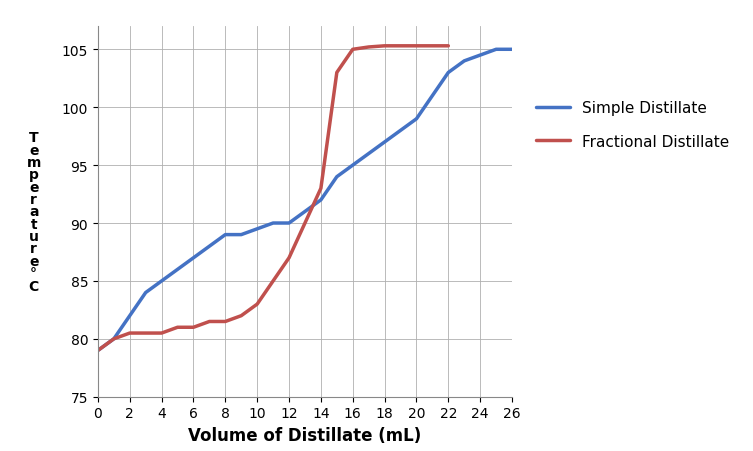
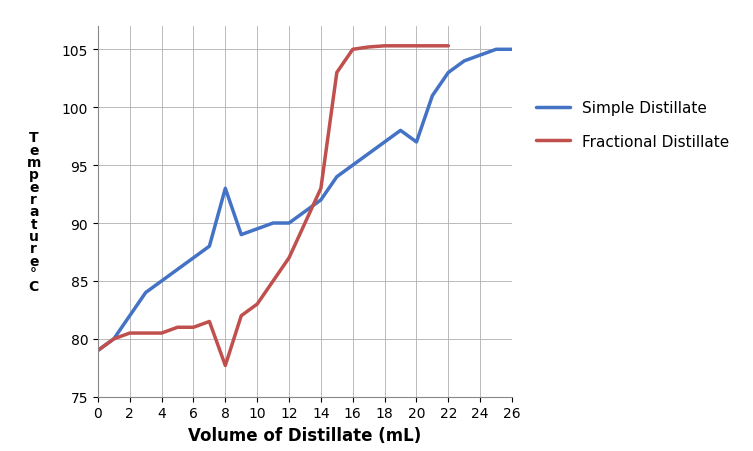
Simple Distillate/8: 89.0 -> 93.0
Fractional Distillate/8: 81.5 -> 77.7
Simple Distillate/20: 99.0 -> 97.0
